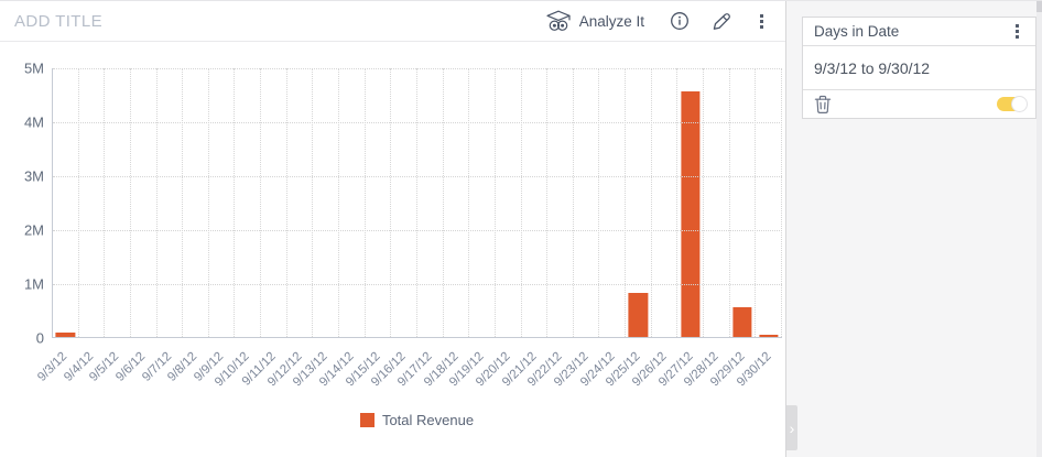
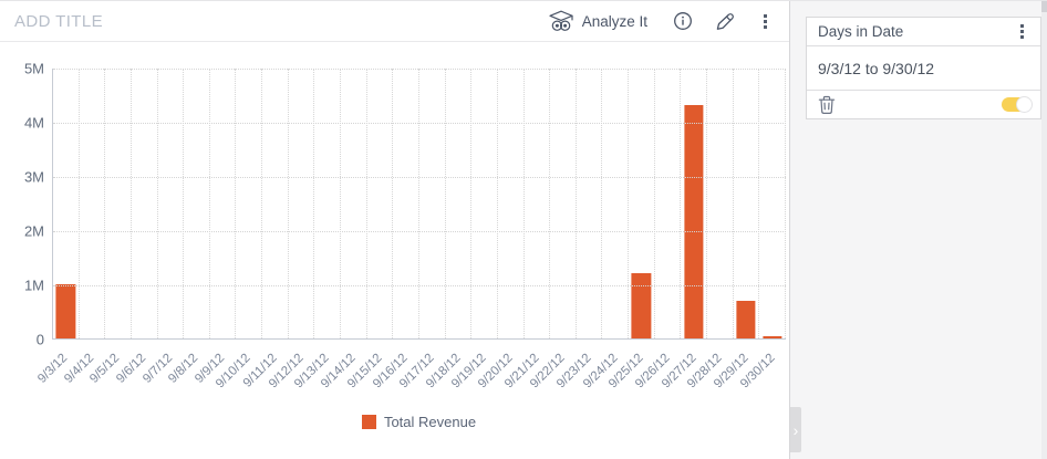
9/3/12: 0.1M -> 1.0M
9/25/12: 0.8M -> 1.2M
9/27/12: 4.6M -> 4.3M
9/29/12: 0.6M -> 0.7M
